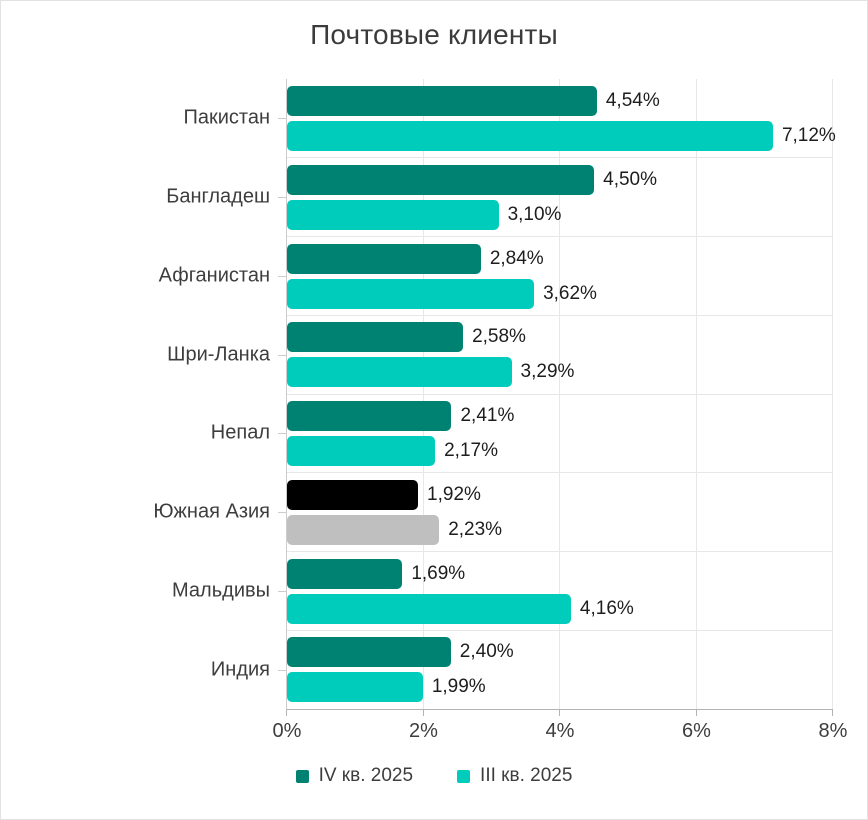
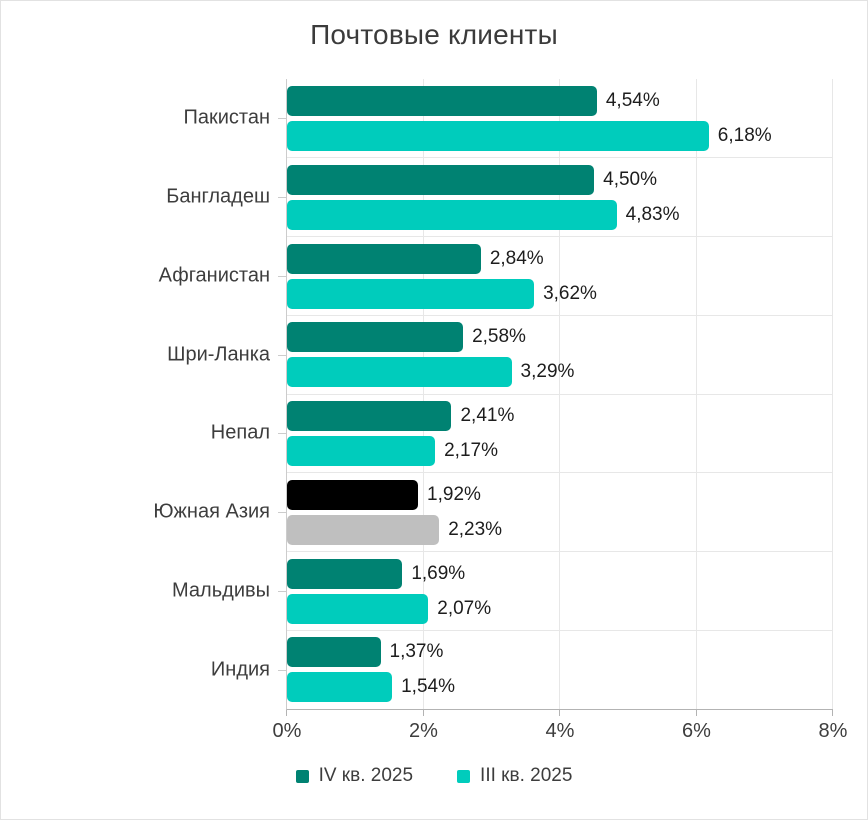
III кв. 2025/Пакистан: 7,12% -> 6,18%
III кв. 2025/Бангладеш: 3,10% -> 4,83%
III кв. 2025/Мальдивы: 4,16% -> 2,07%
IV кв. 2025/Индия: 2,40% -> 1,37%
III кв. 2025/Индия: 1,99% -> 1,54%
